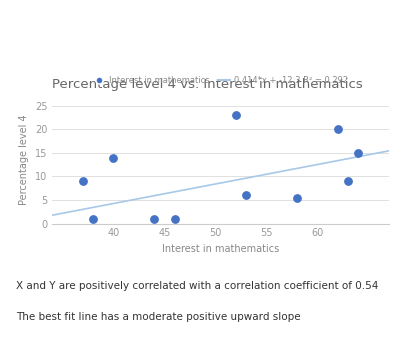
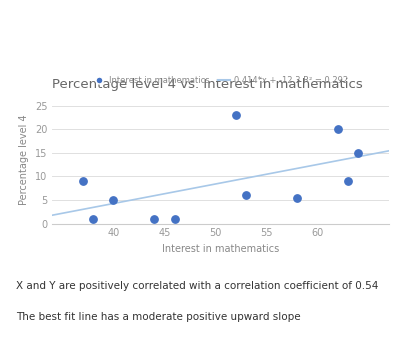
Interest in mathematics/40: 14.0 -> 5.0
